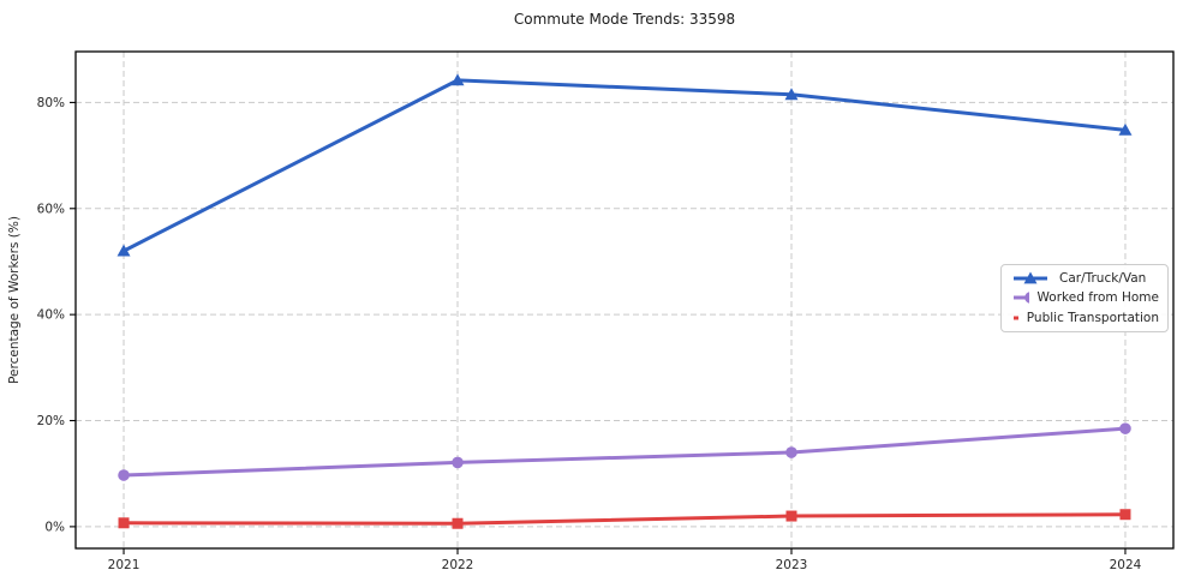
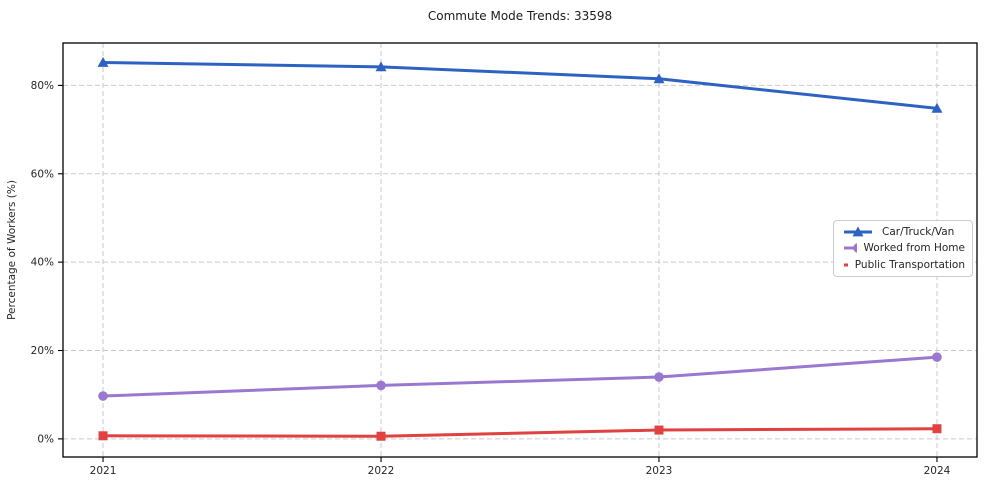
Car/Truck/Van/2021: 52% -> 85%
